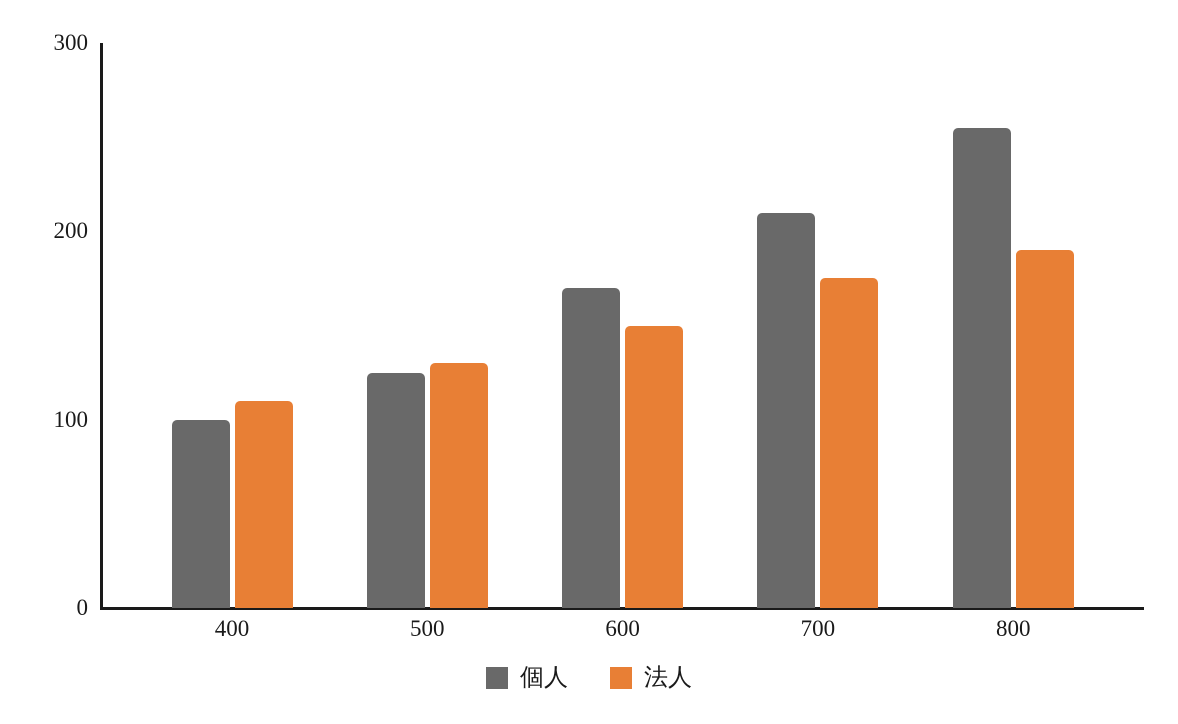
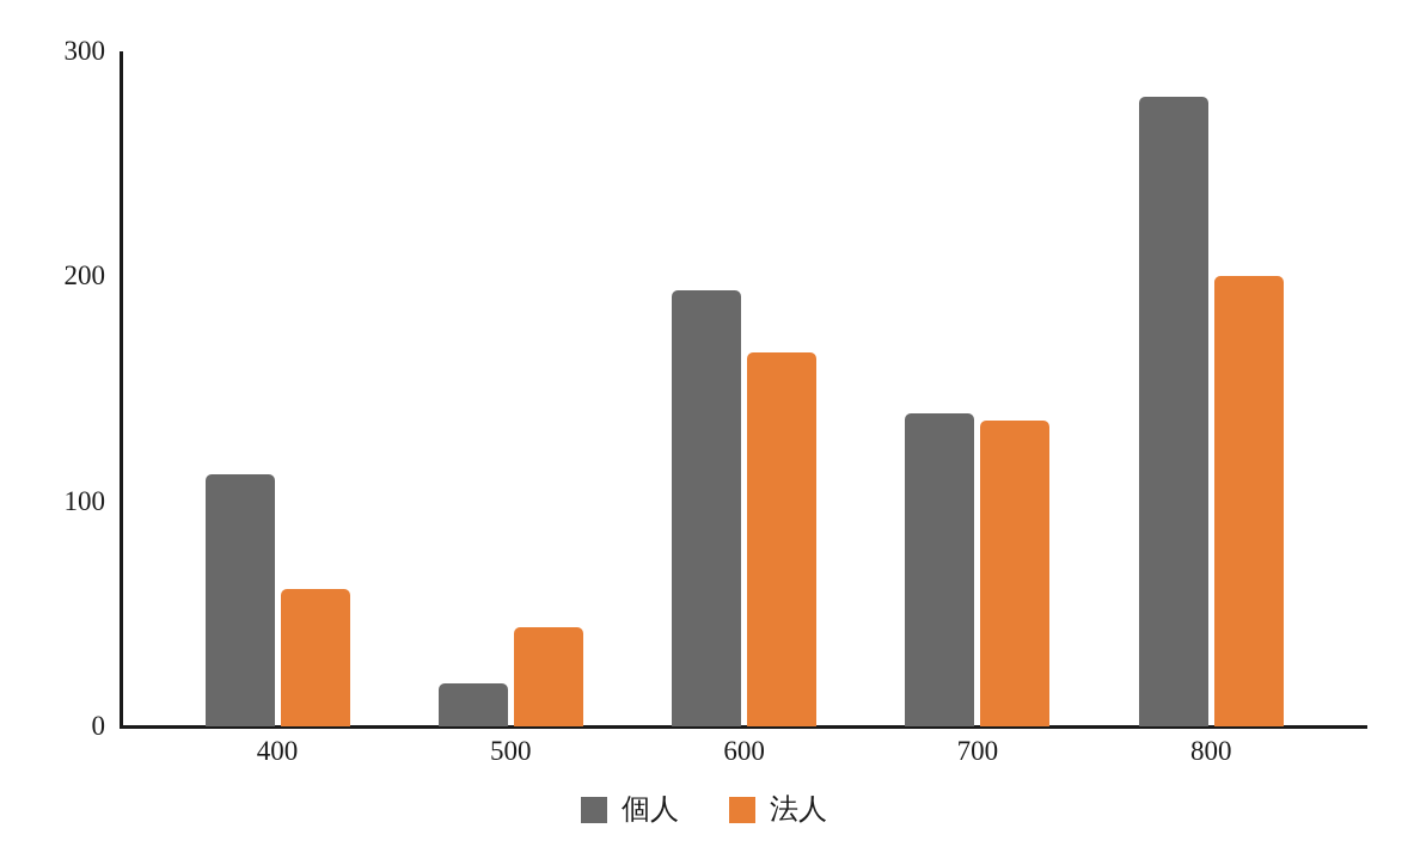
個人/400: 100 -> 112
法人/400: 110 -> 61
個人/500: 125 -> 19
法人/500: 130 -> 44
個人/600: 170 -> 194
法人/600: 150 -> 166
個人/700: 210 -> 139
法人/700: 175 -> 136
個人/800: 255 -> 280
法人/800: 190 -> 200
